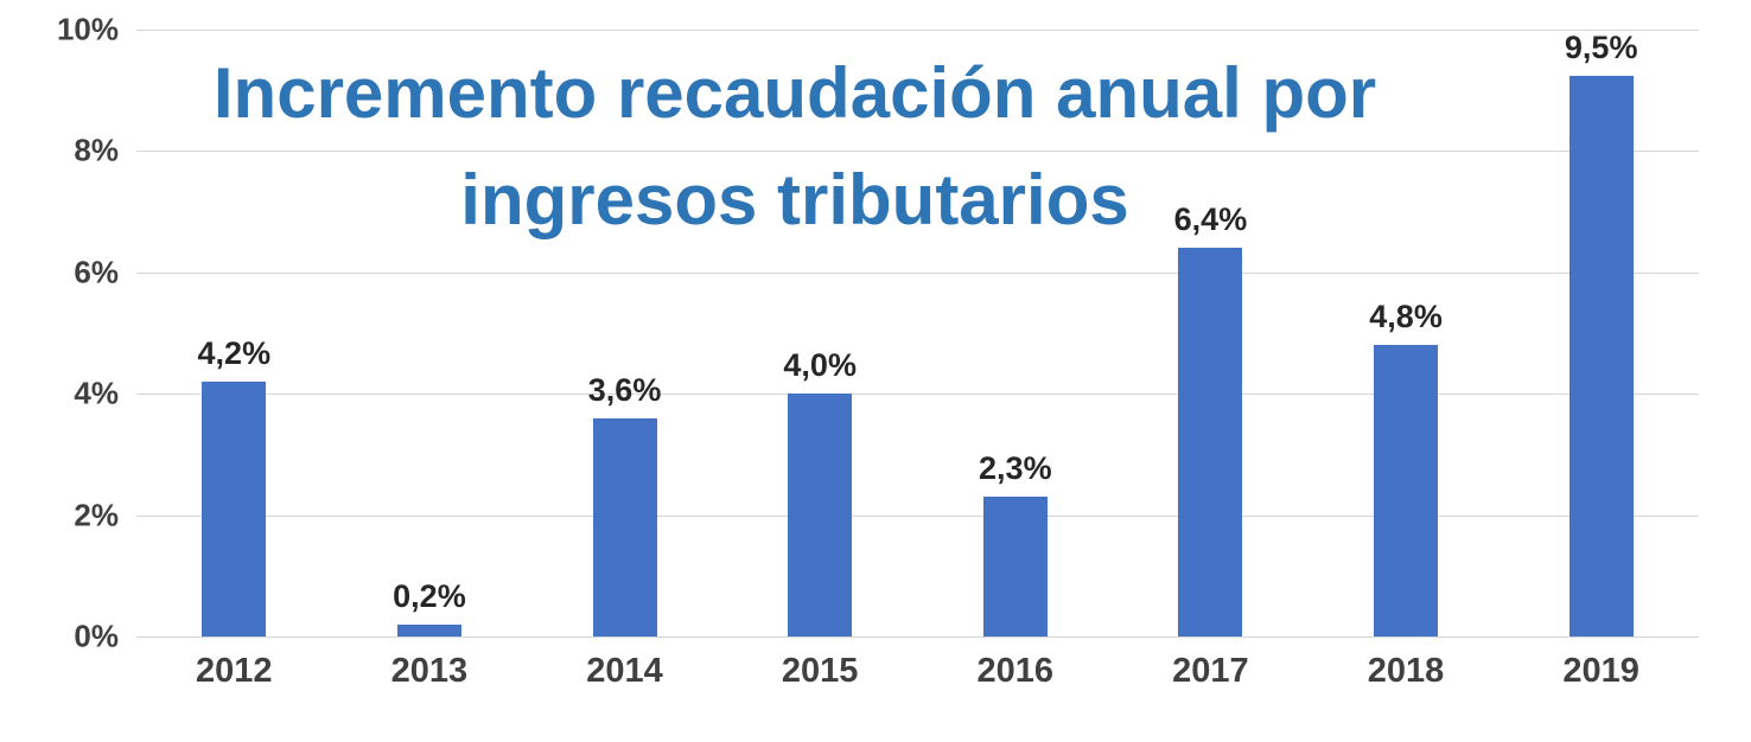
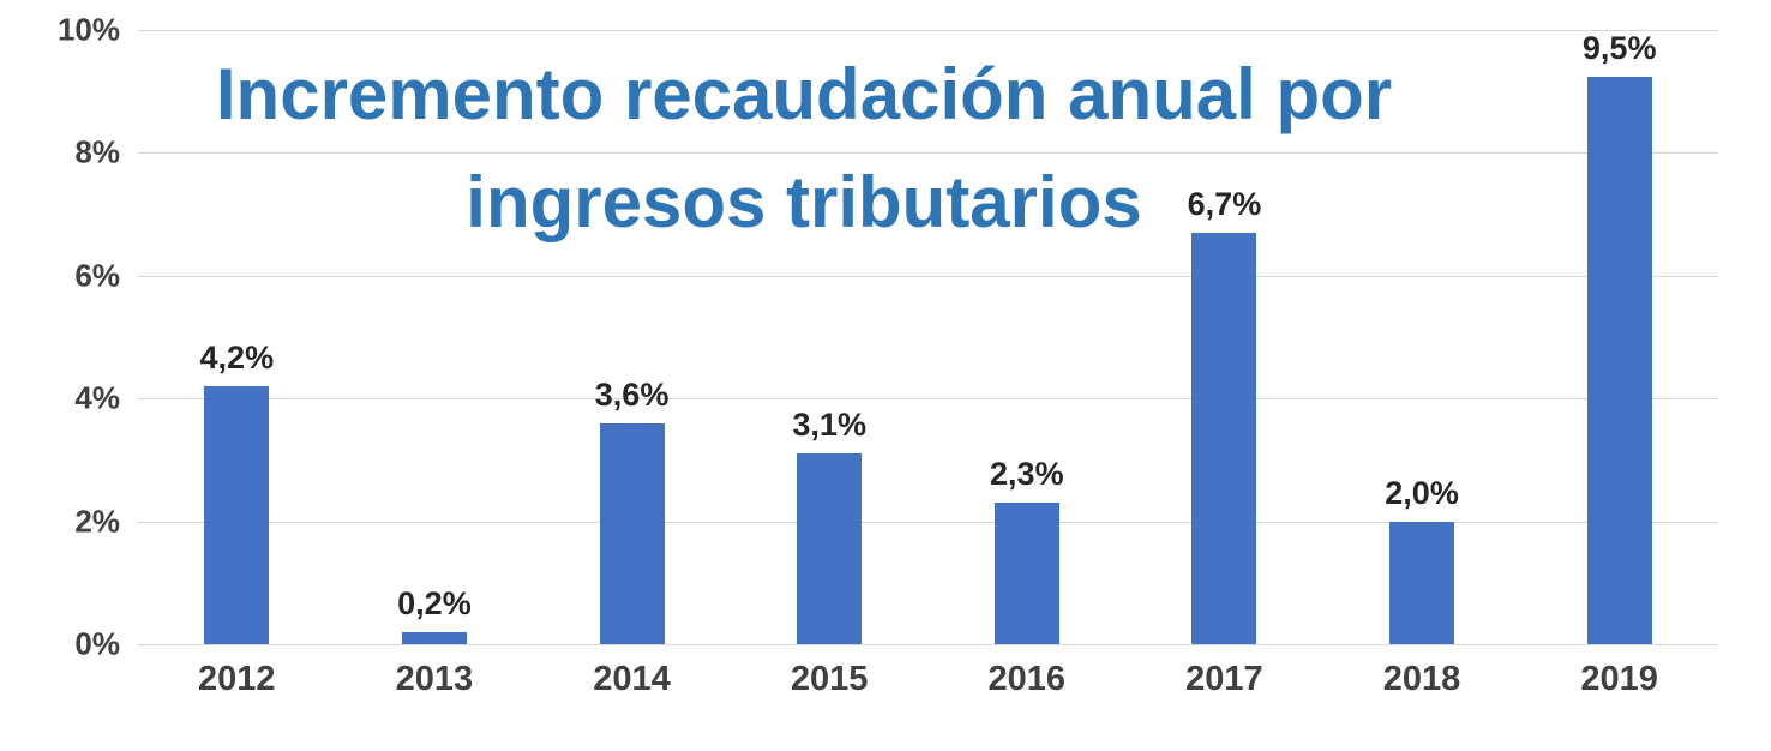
2015: 4,0% -> 3,1%
2017: 6,4% -> 6,7%
2018: 4,8% -> 2,0%
